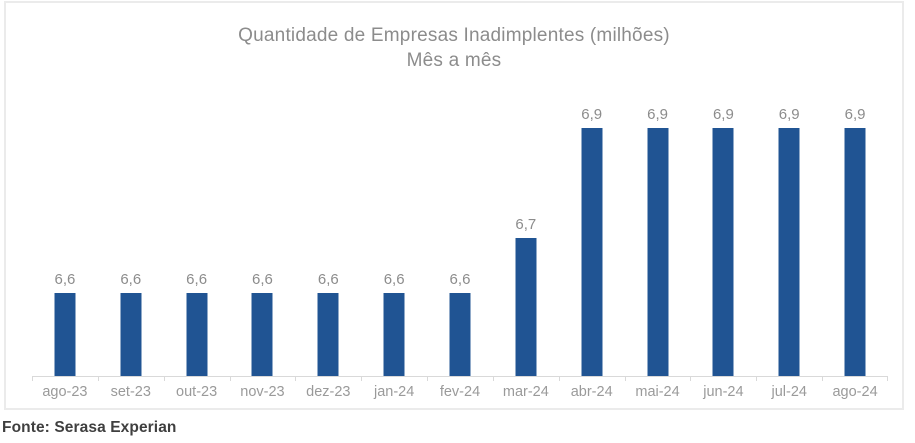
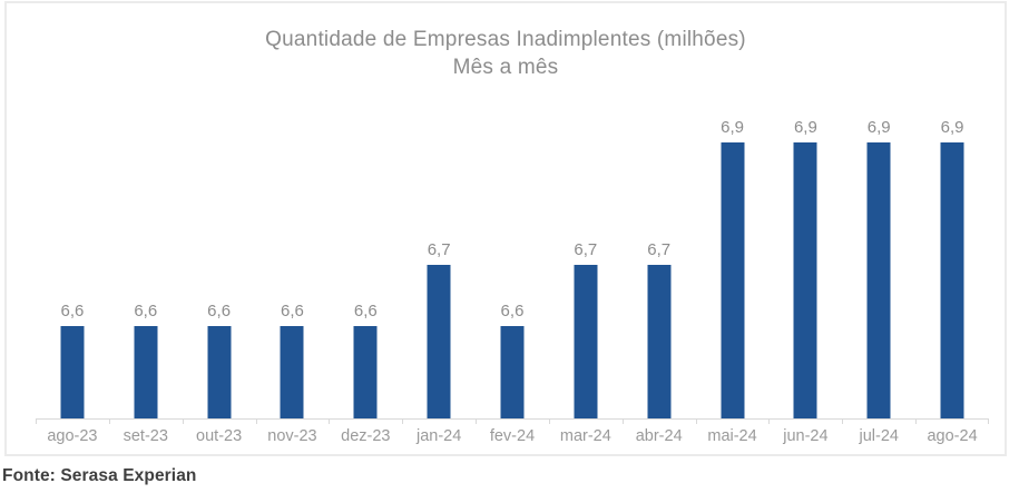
jan-24: 6,6 -> 6,7
abr-24: 6,9 -> 6,7
